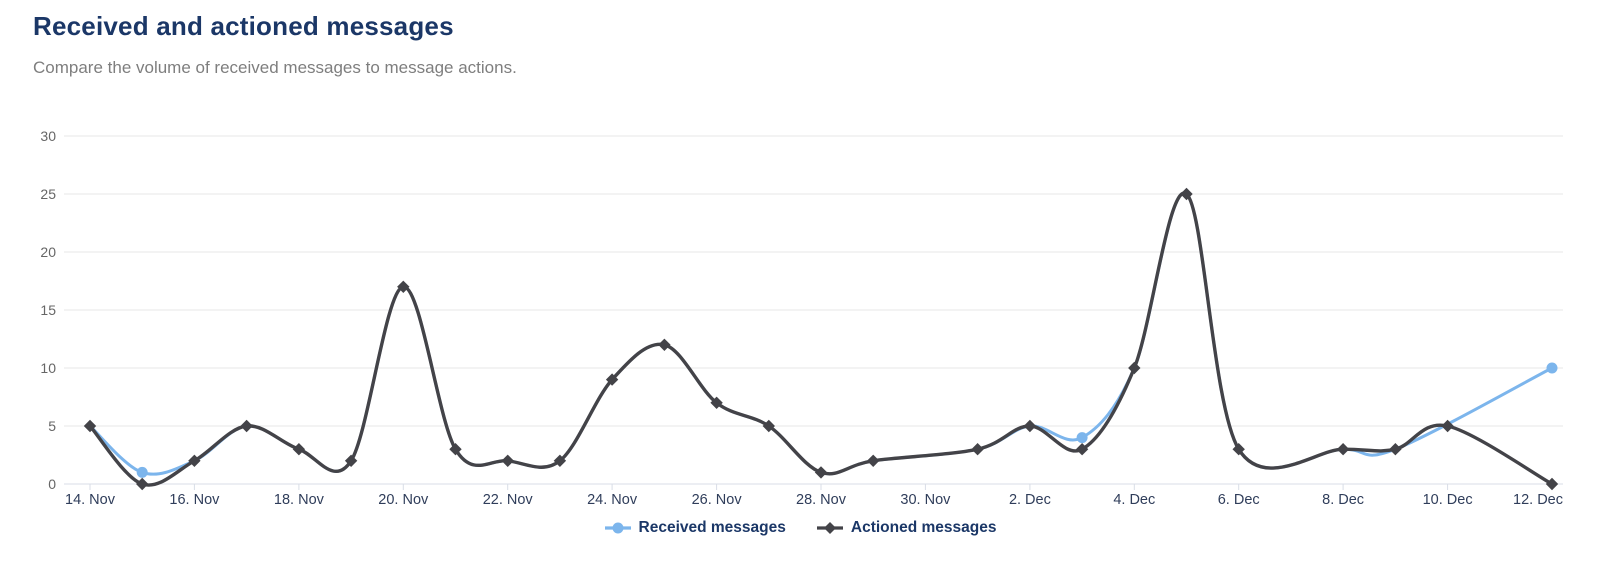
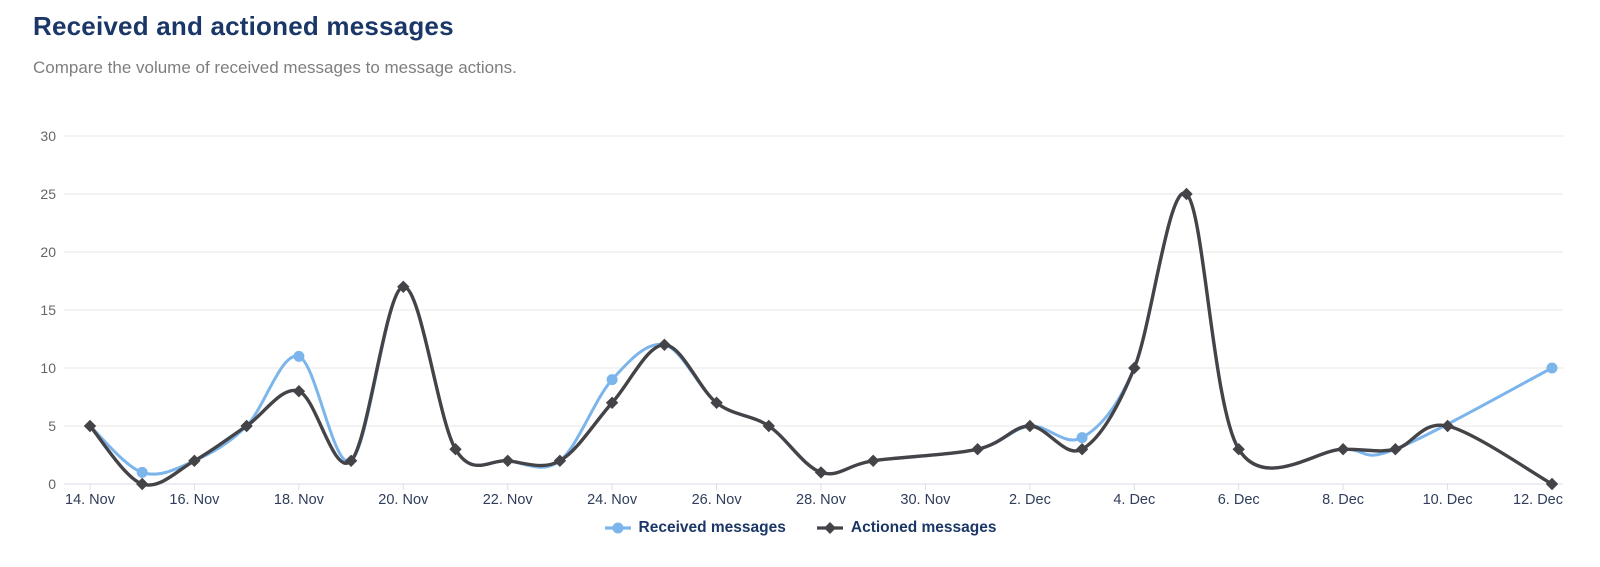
Received messages/18. Nov: 3 -> 11
Actioned messages/18. Nov: 3 -> 8
Actioned messages/24. Nov: 9 -> 7
